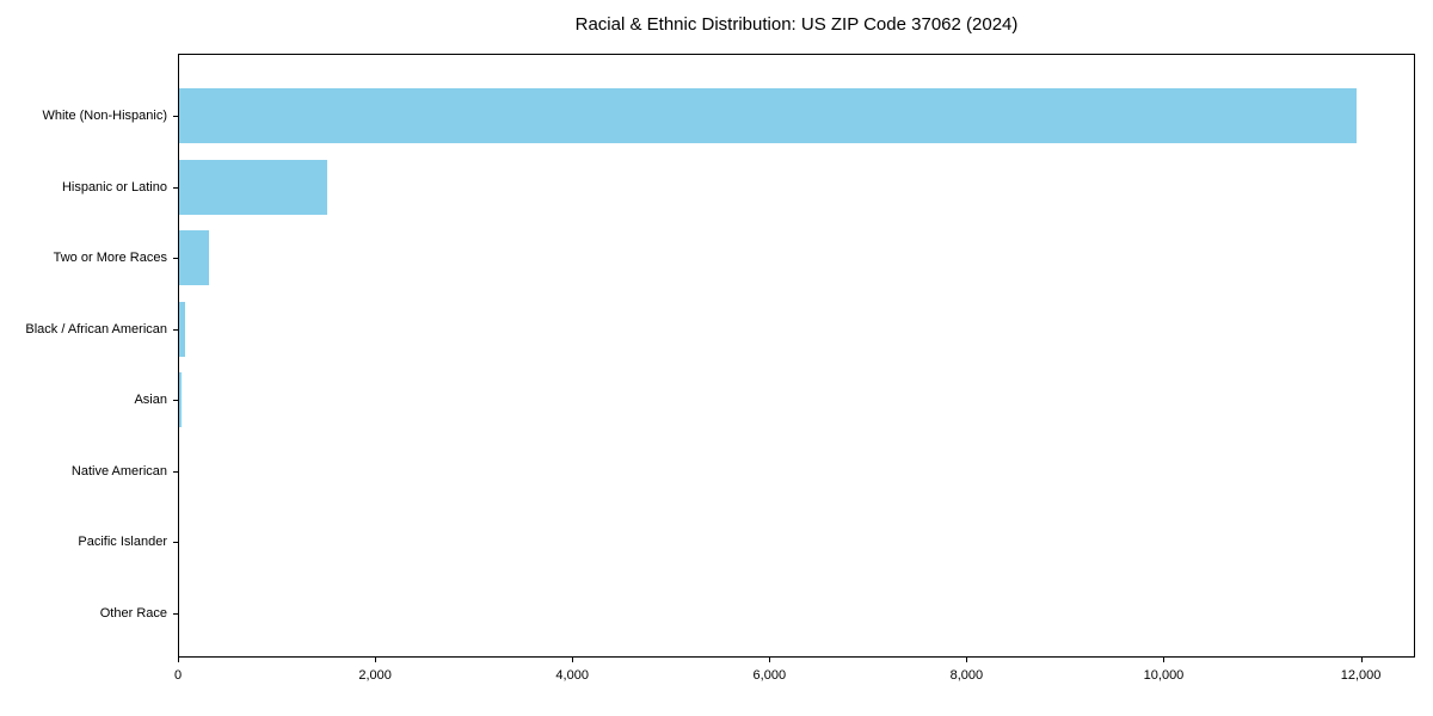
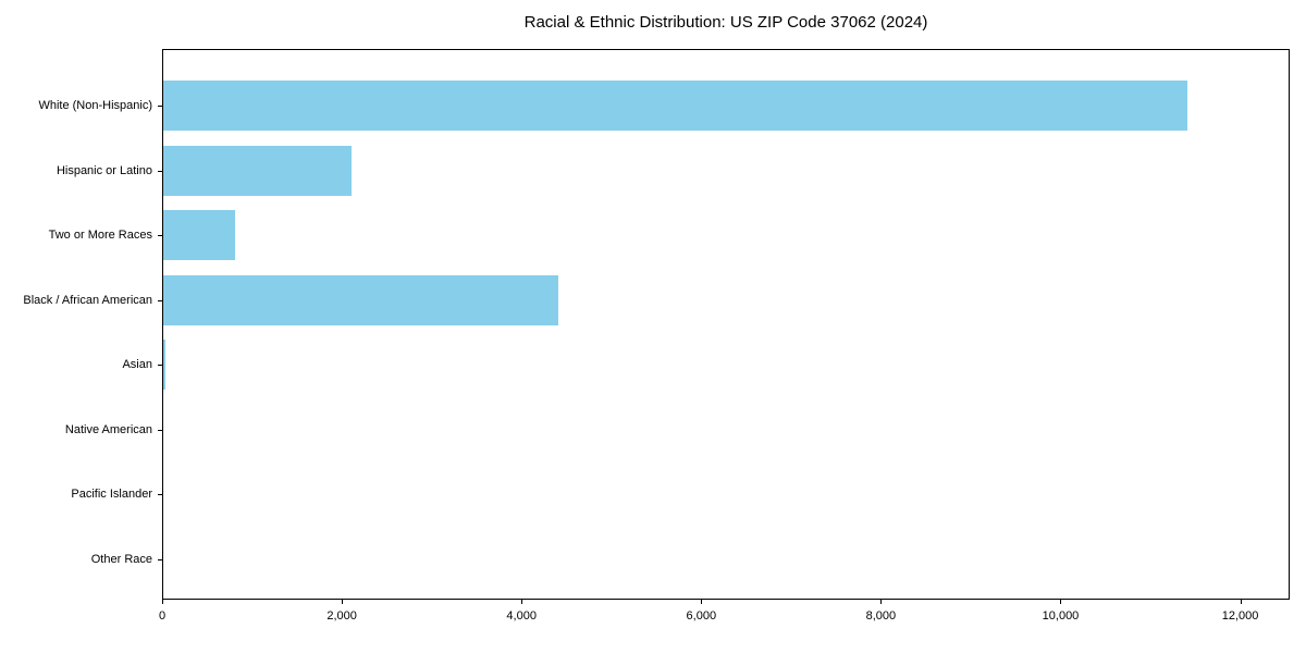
White (Non-Hispanic): 11900 -> 11400
Hispanic or Latino: 1500 -> 2100
Two or More Races: 300 -> 800
Black / African American: 100 -> 4400
